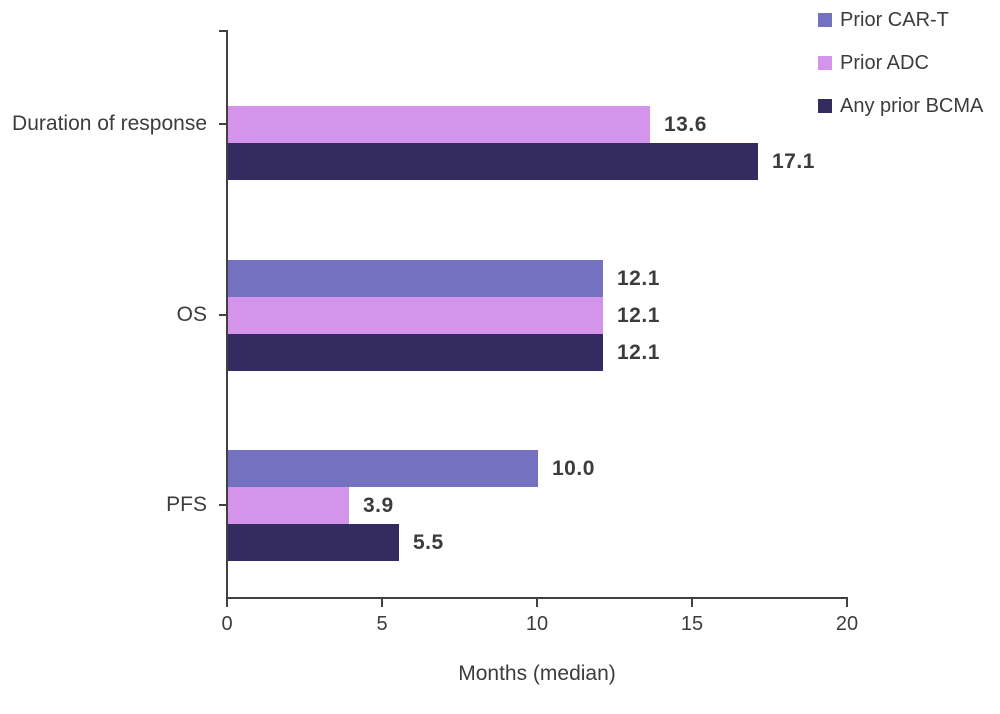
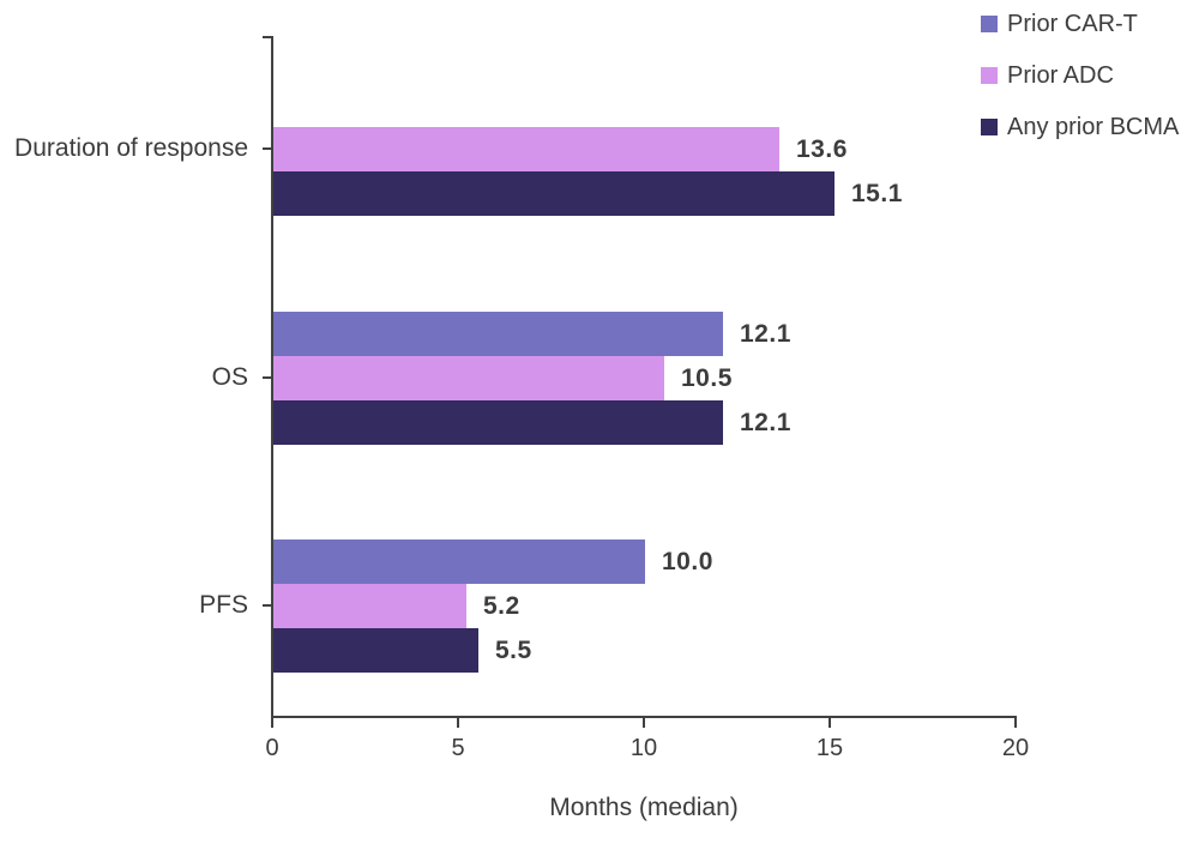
Any prior BCMA/Duration of response: 17.1 -> 15.1
Prior ADC/OS: 12.1 -> 10.5
Prior ADC/PFS: 3.9 -> 5.2
